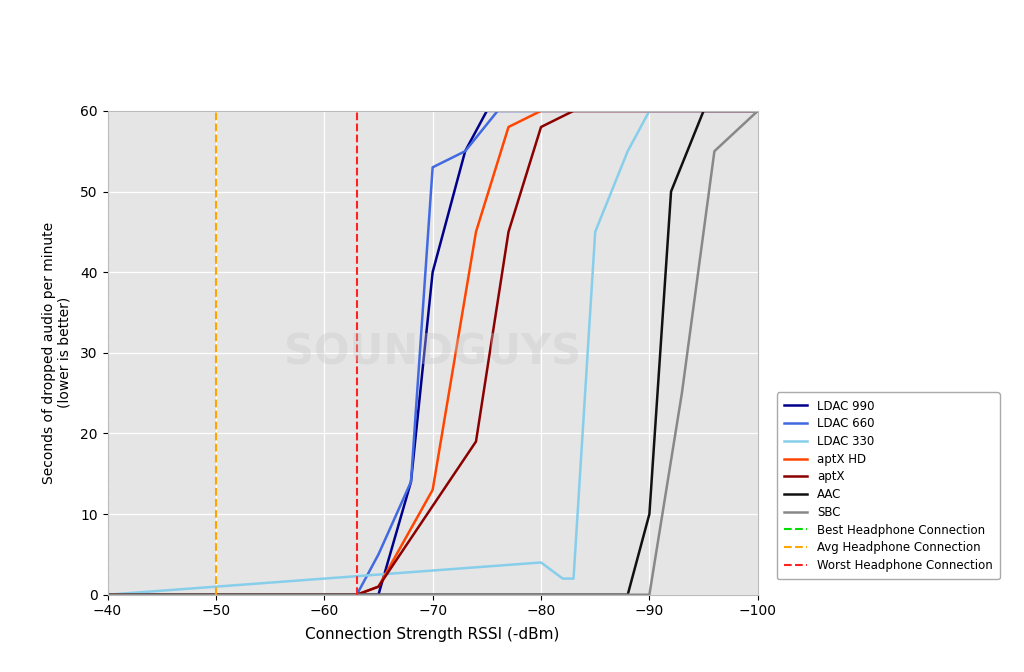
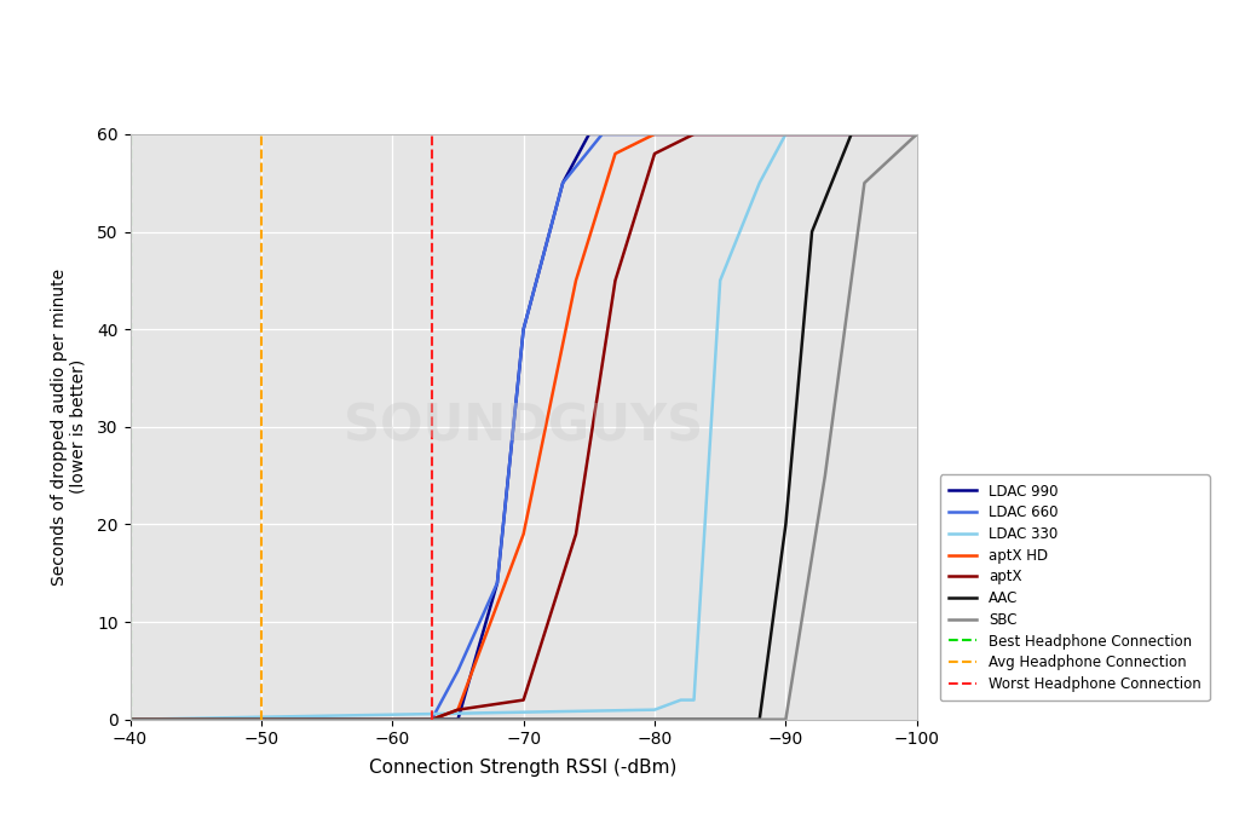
LDAC 660/−70: 53 -> 40
aptX HD/−70: 13 -> 19
aptX/−70: 11 -> 2
LDAC 330/−80: 4 -> 1
AAC/−90: 10 -> 20
